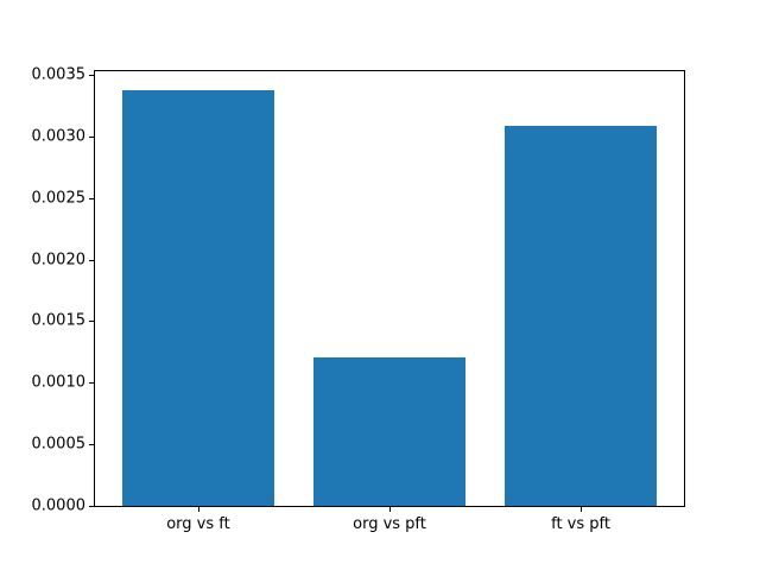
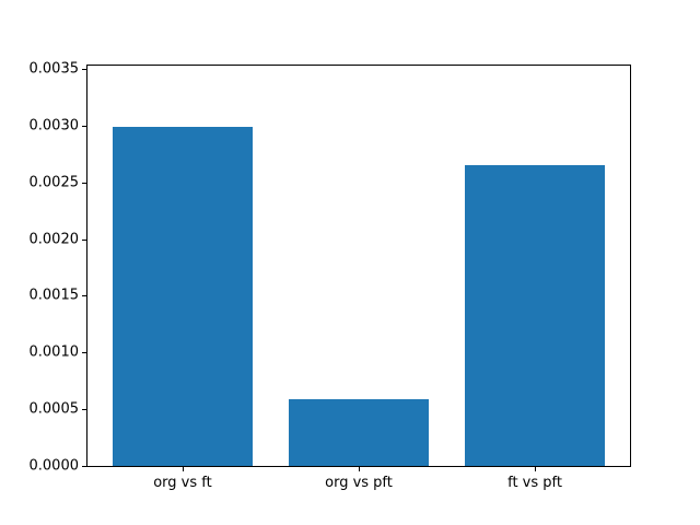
org vs ft: 0.00338 -> 0.00299
org vs pft: 0.00121 -> 0.00059
ft vs pft: 0.00309 -> 0.00265
